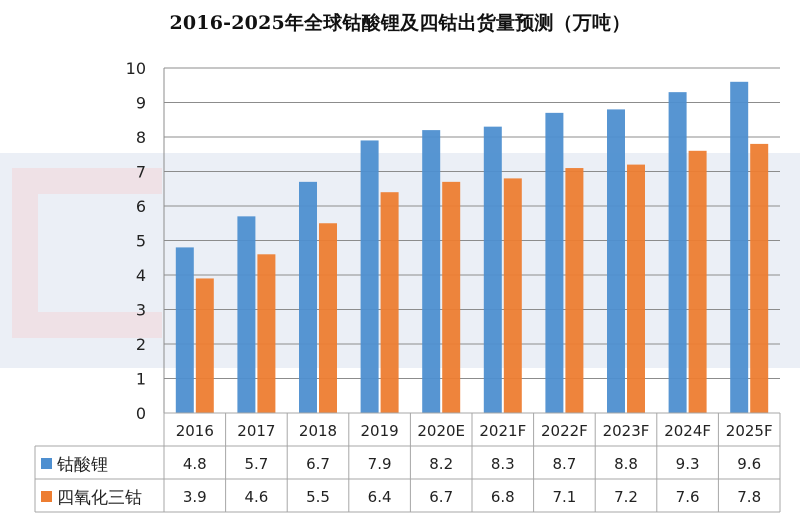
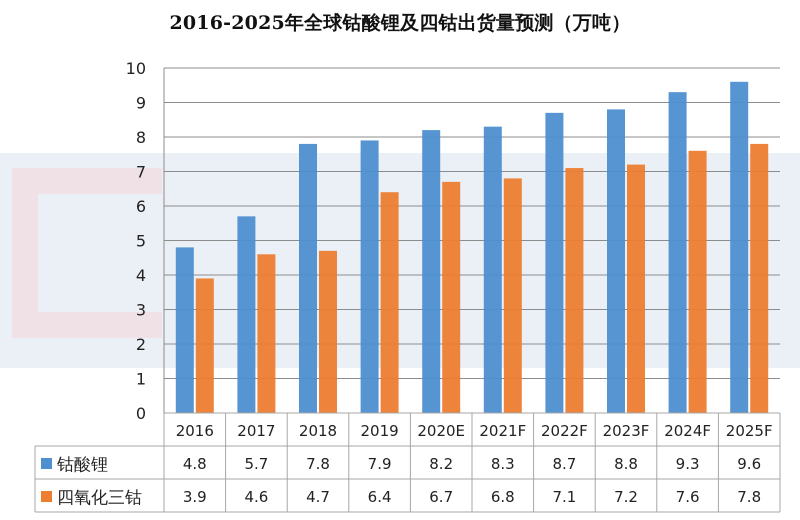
钴酸锂/2018: 6.7 -> 7.8
四氧化三钴/2018: 5.5 -> 4.7
